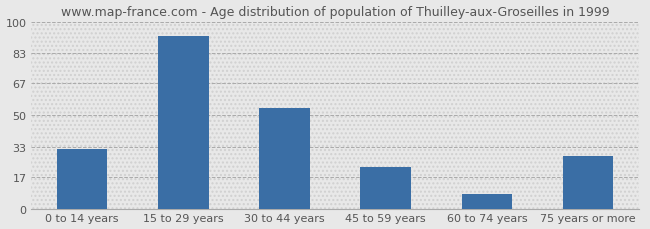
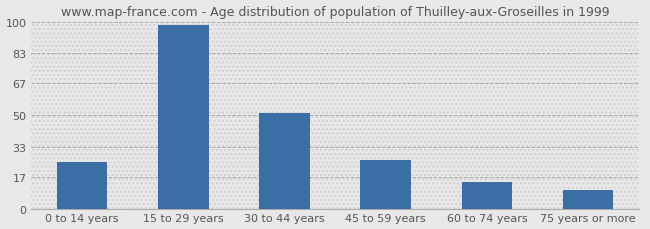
0 to 14 years: 32 -> 25
15 to 29 years: 92 -> 98
30 to 44 years: 54 -> 51
45 to 59 years: 22 -> 26
60 to 74 years: 8 -> 14
75 years or more: 28 -> 10
